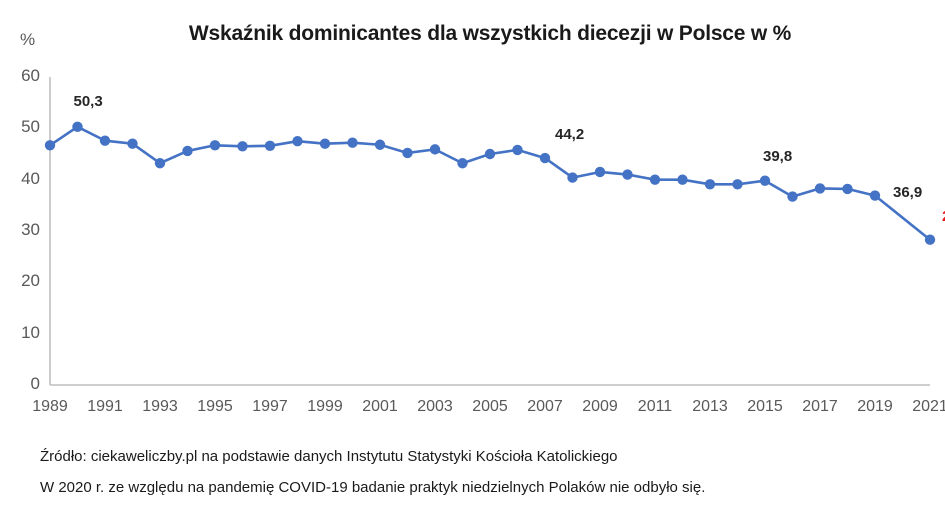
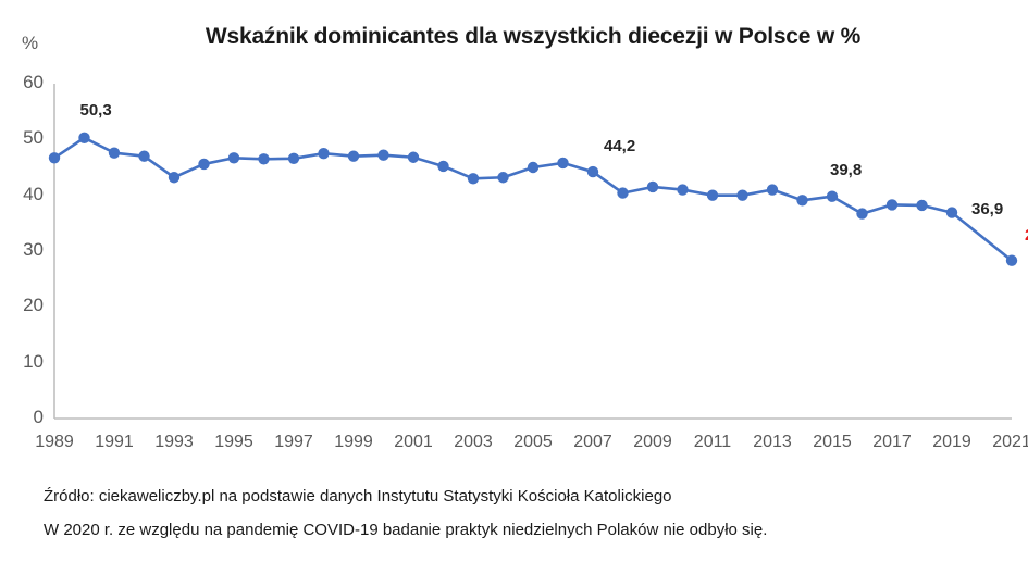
2003: 46 -> 43
2013: 39 -> 41
